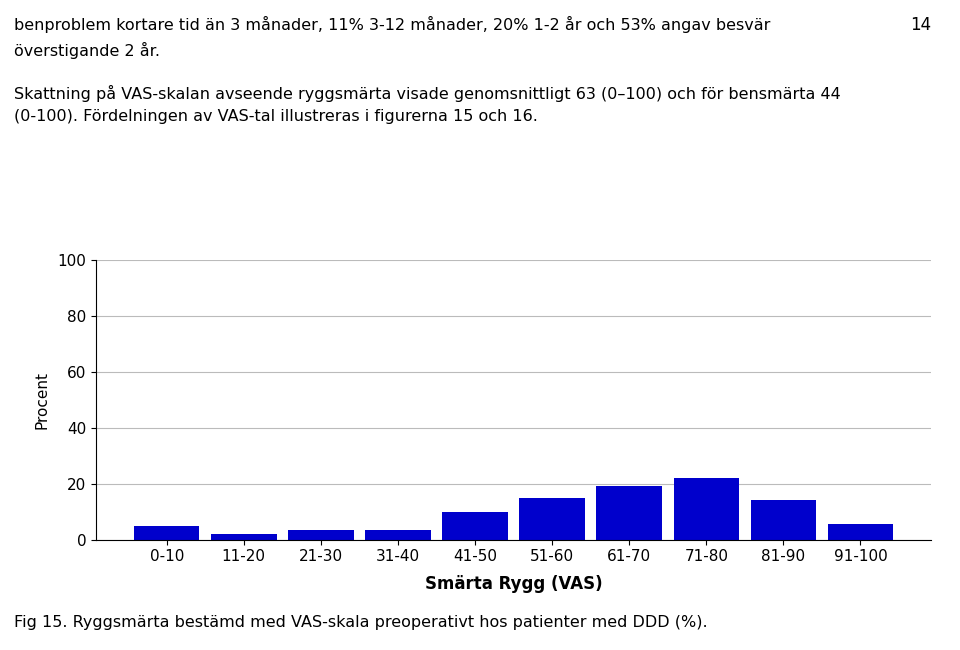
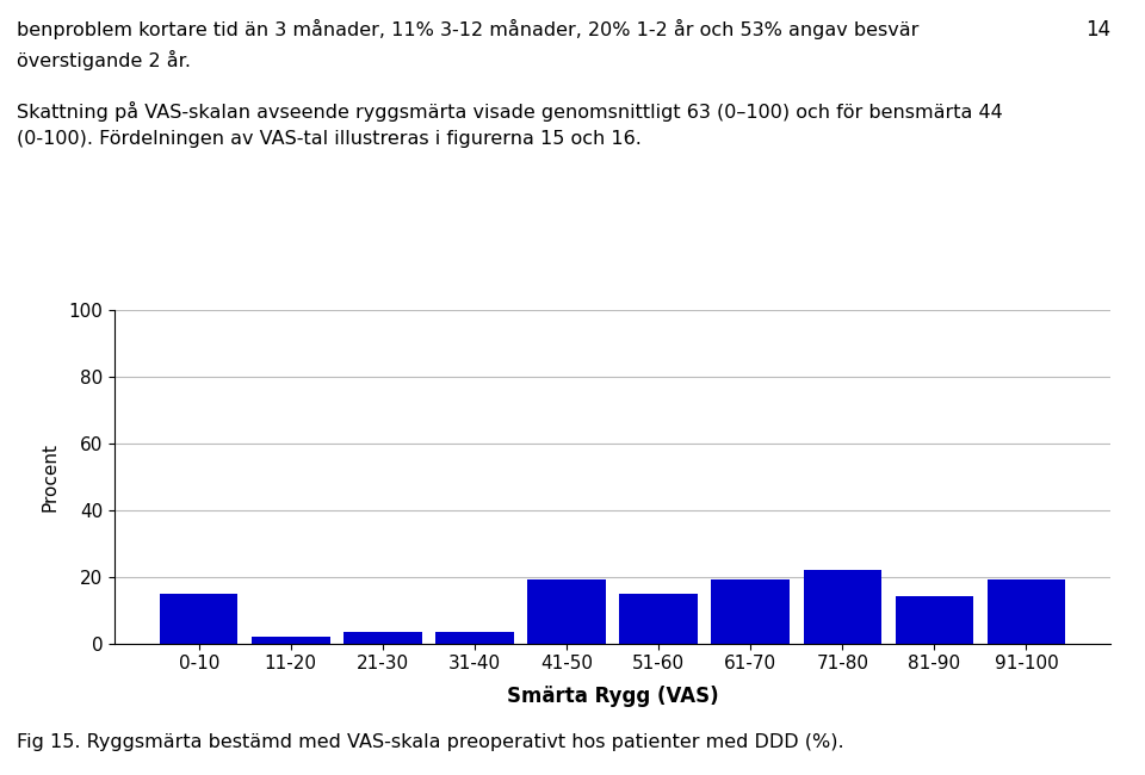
0-10: 5.0 -> 15.0
41-50: 10.0 -> 19.0
91-100: 5.5 -> 19.0
